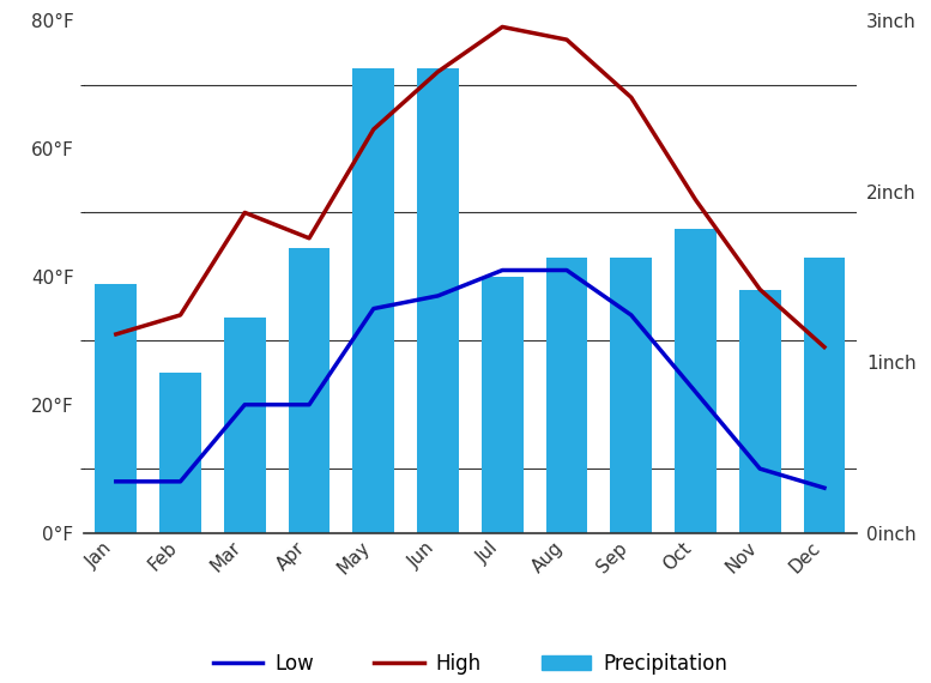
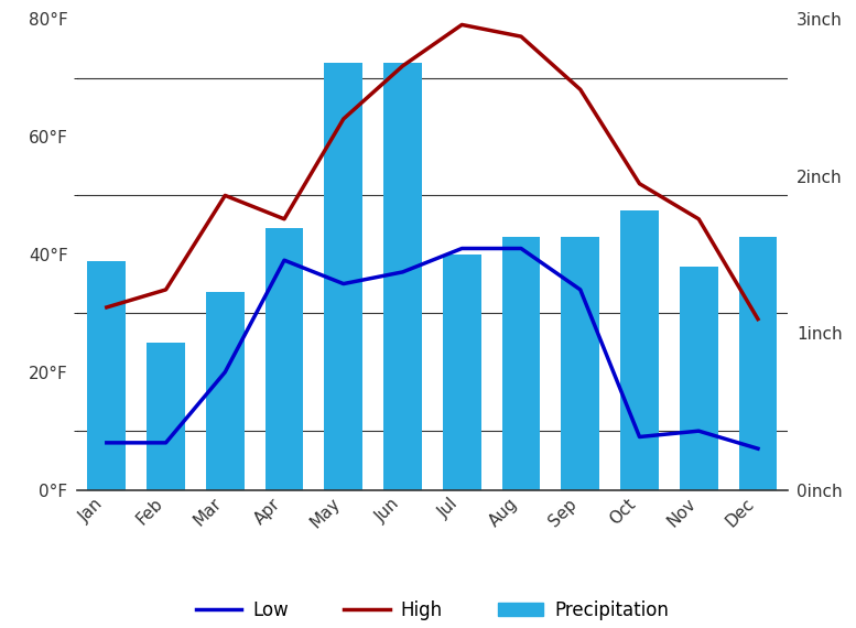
Low/Apr: 20°F -> 39°F
Low/Oct: 22°F -> 9°F
High/Nov: 38°F -> 46°F
